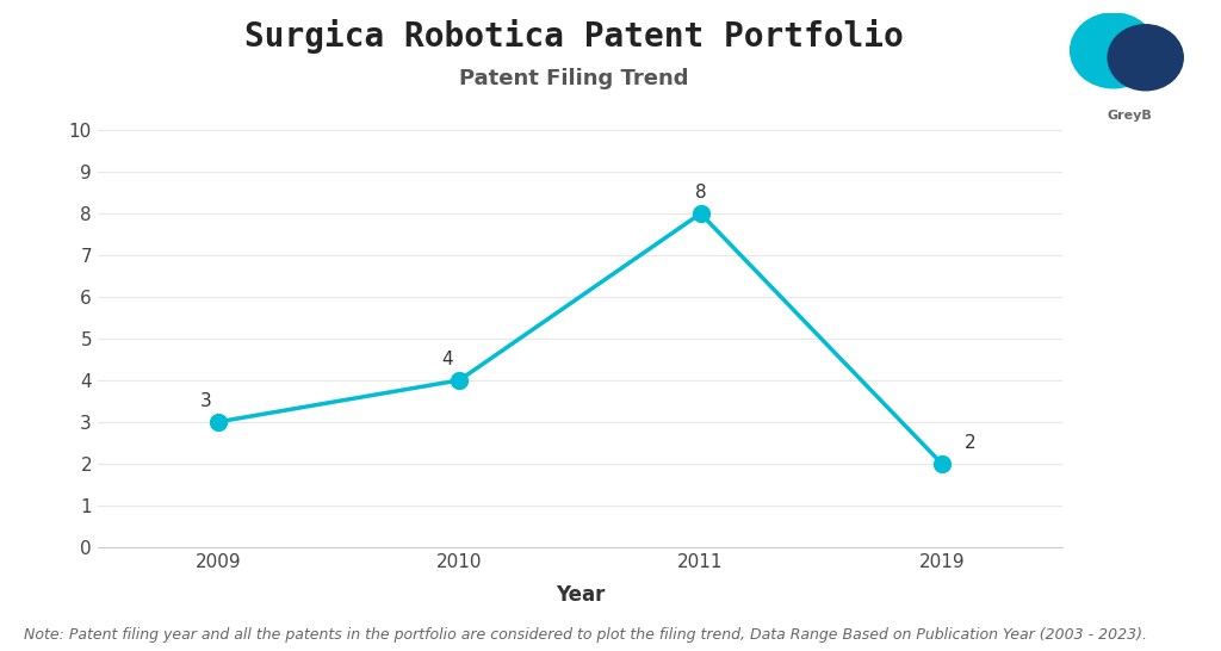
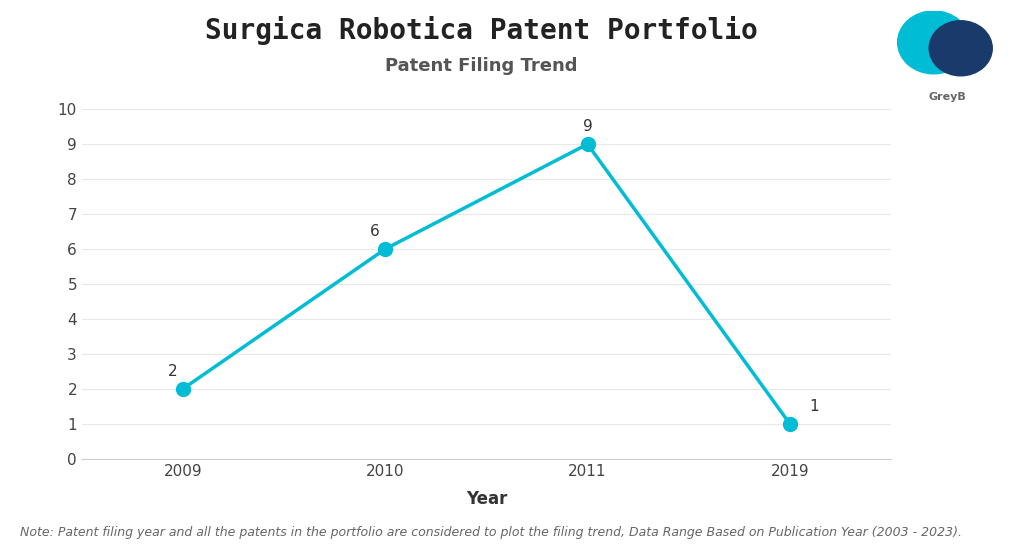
2009: 3 -> 2
2010: 4 -> 6
2011: 8 -> 9
2019: 2 -> 1
